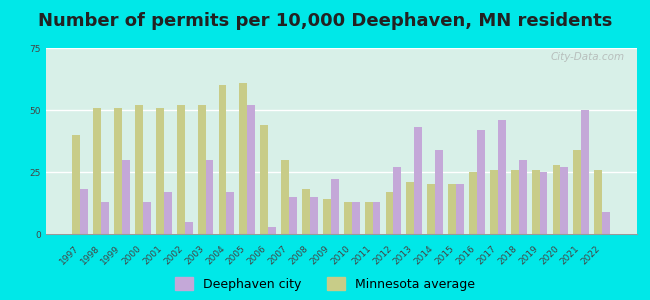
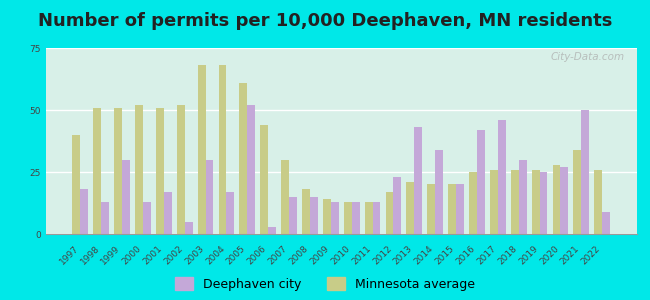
Minnesota average/2003: 52 -> 68
Minnesota average/2004: 60 -> 68
Deephaven city/2009: 22 -> 13
Deephaven city/2012: 27 -> 23
